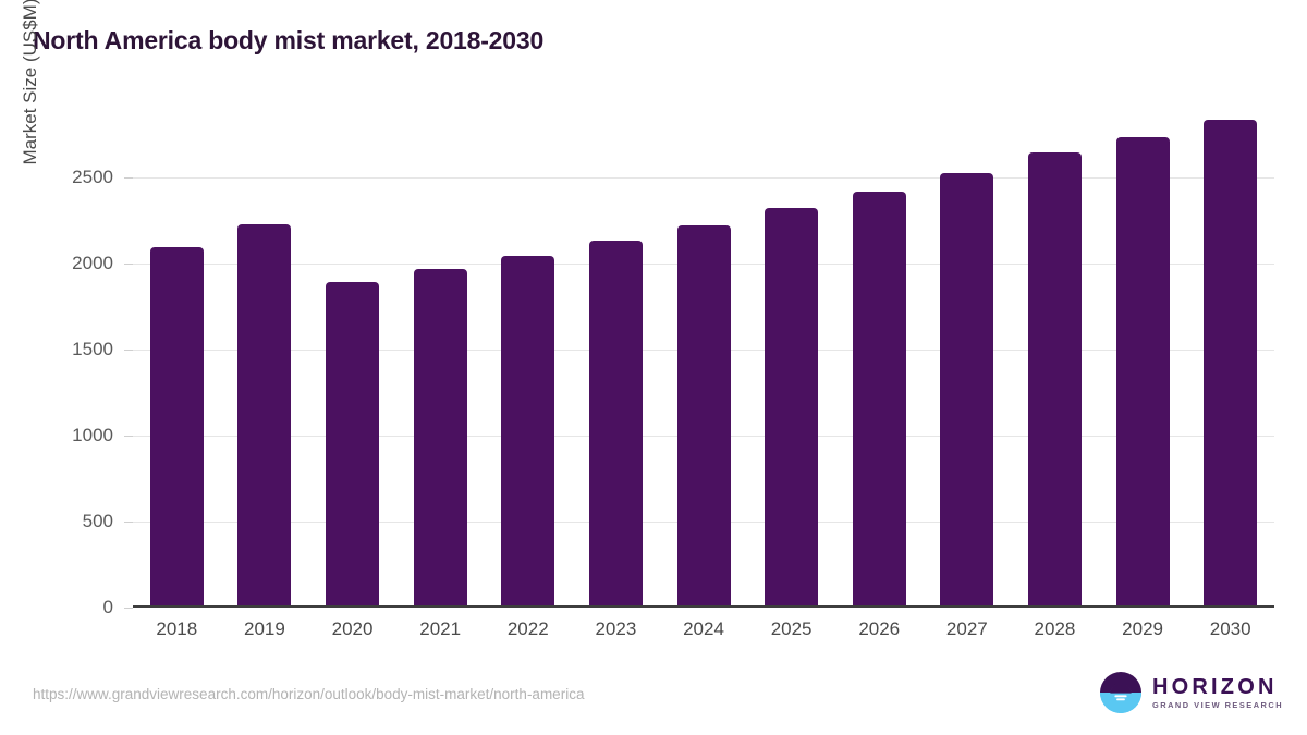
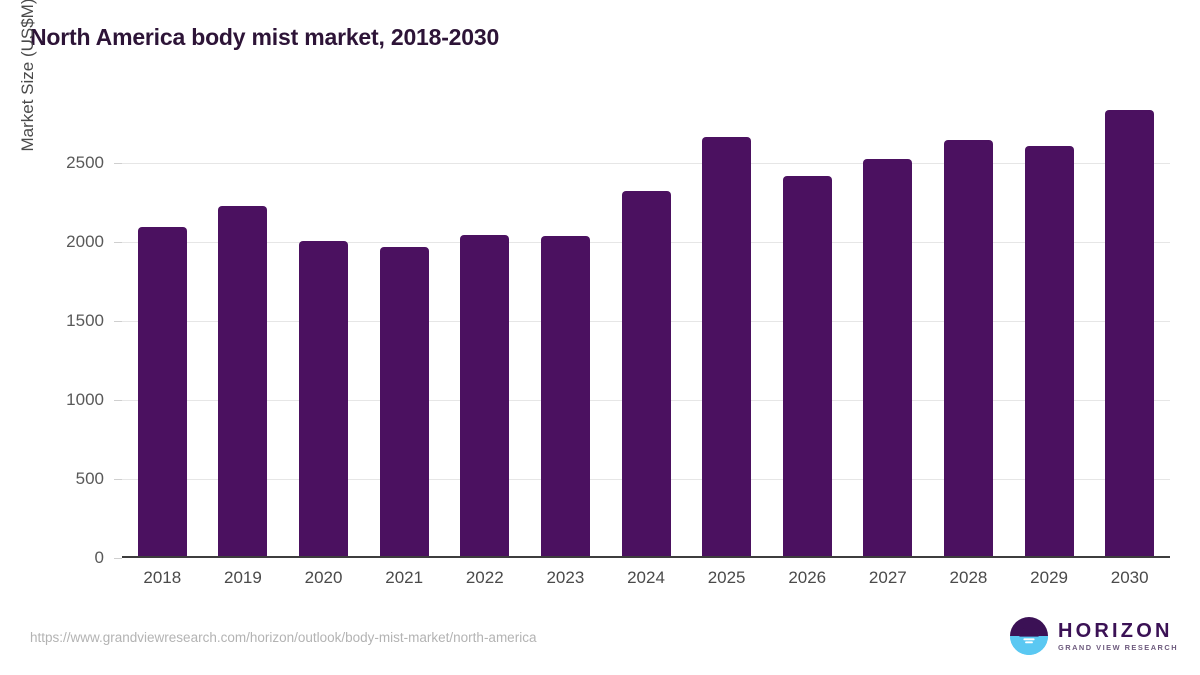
2020: 1890 -> 2000
2023: 2130 -> 2030
2024: 2220 -> 2320
2025: 2320 -> 2660
2029: 2730 -> 2600
